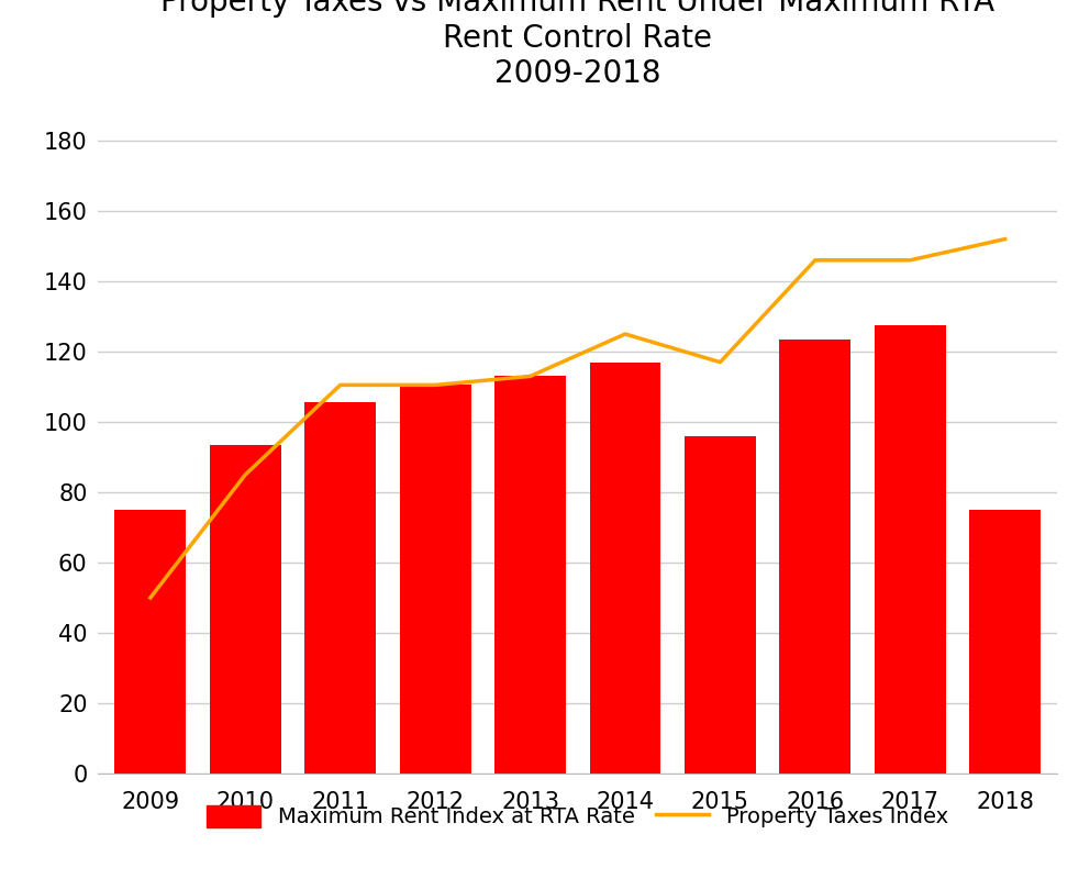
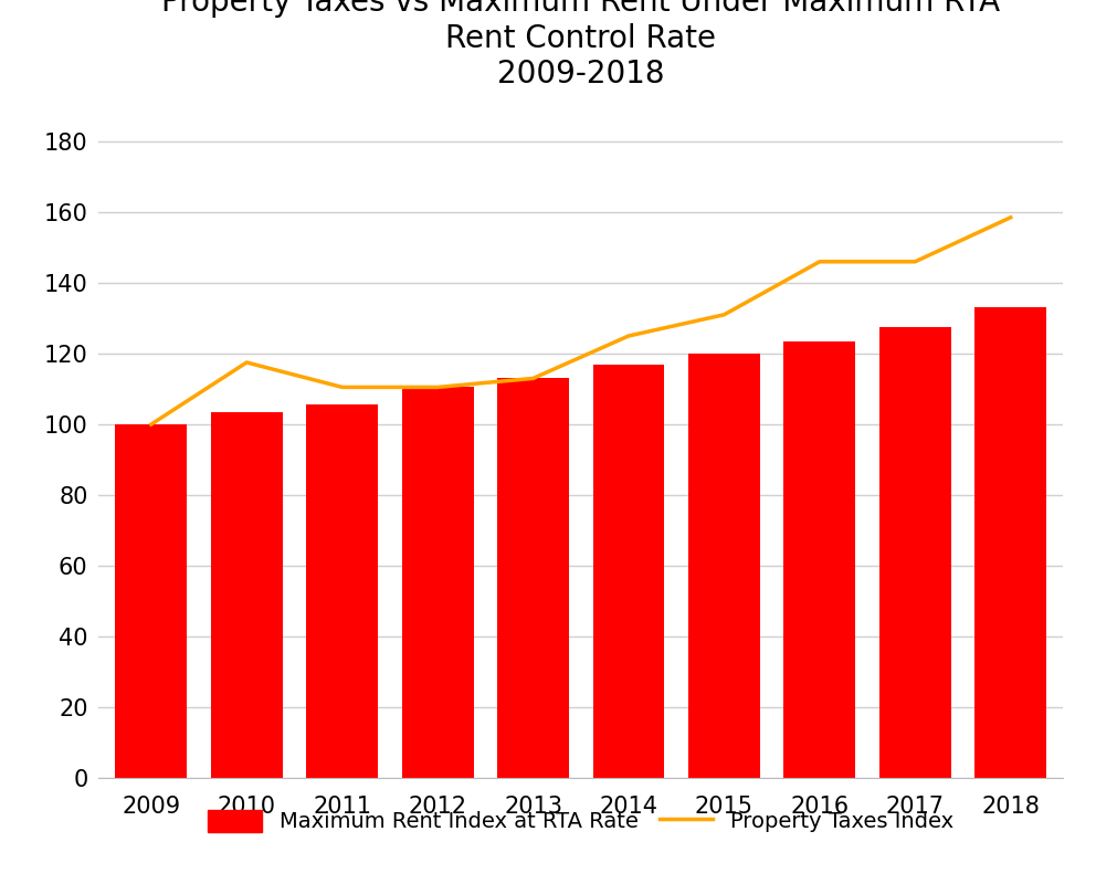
Maximum Rent Index at RTA Rate/2009: 75.0 -> 100.0
Property Taxes Index/2009: 50.0 -> 100.0
Maximum Rent Index at RTA Rate/2010: 93.5 -> 103.5
Property Taxes Index/2010: 85.0 -> 117.5
Maximum Rent Index at RTA Rate/2015: 96.0 -> 120.0
Property Taxes Index/2015: 117.0 -> 131.0
Maximum Rent Index at RTA Rate/2018: 75.0 -> 133.0
Property Taxes Index/2018: 152.0 -> 158.5
